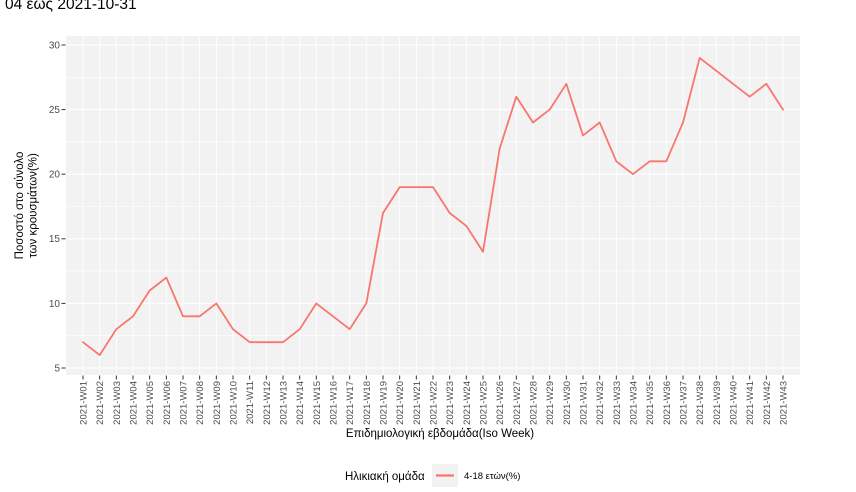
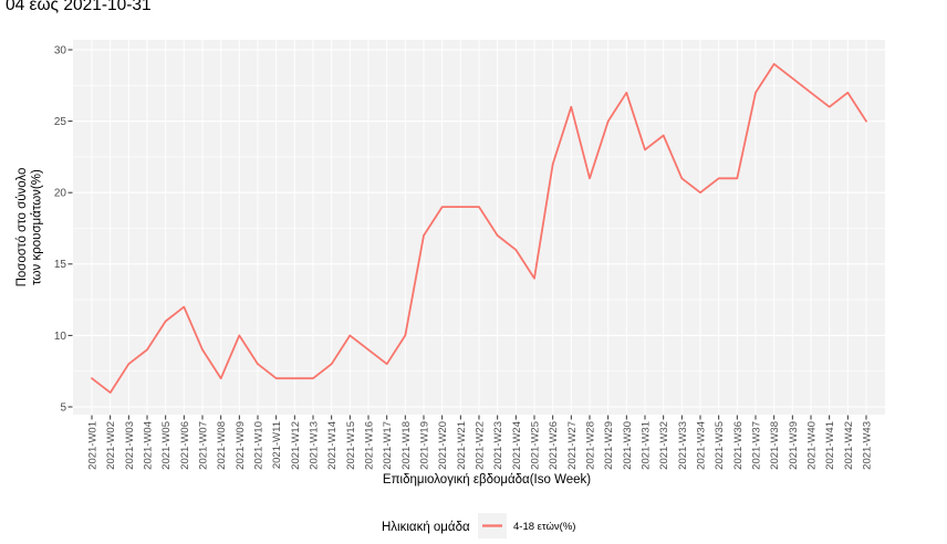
2021-W08: 9 -> 7
2021-W28: 24 -> 21
2021-W37: 24 -> 27
